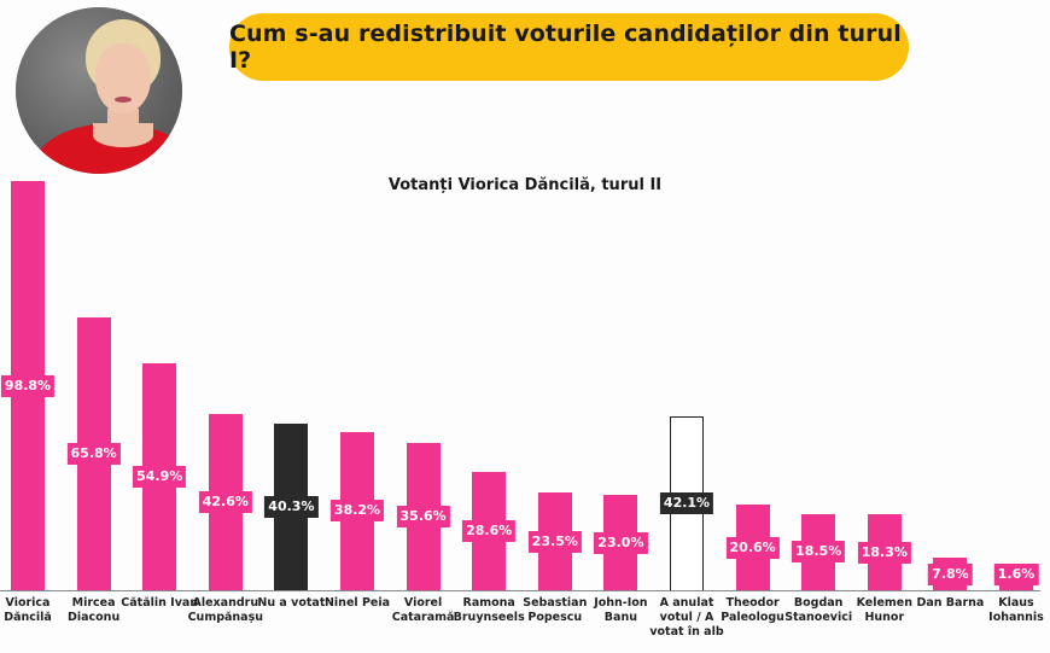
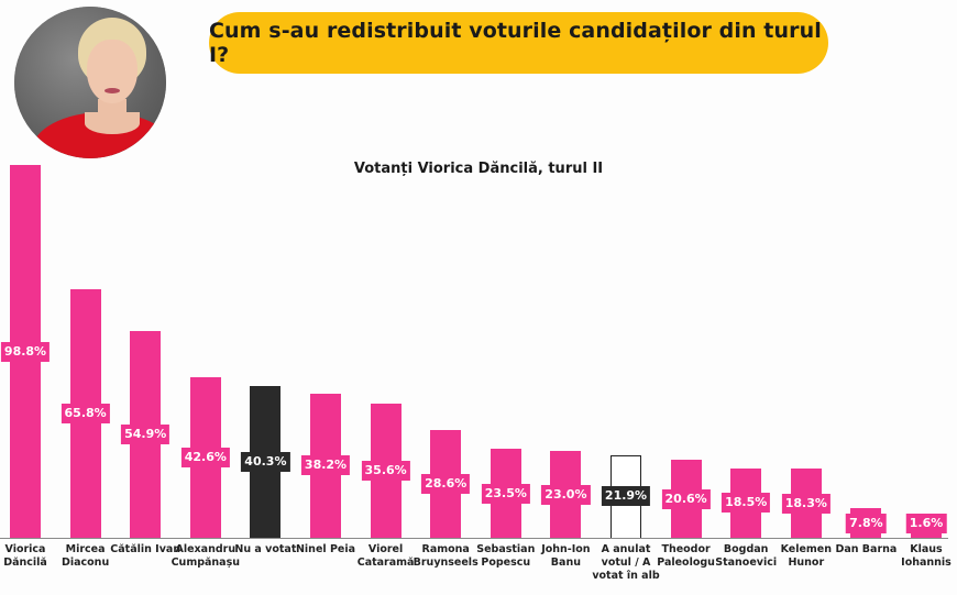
A anulat votul / A votat în alb: 42.1% -> 21.9%
